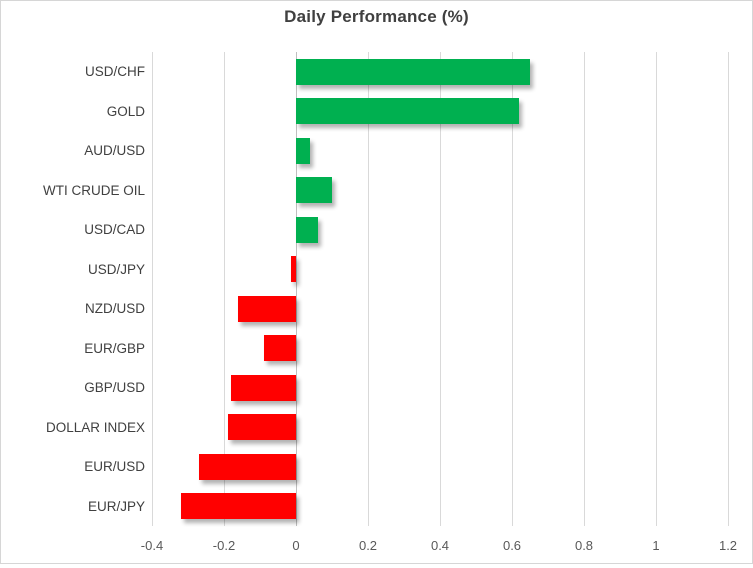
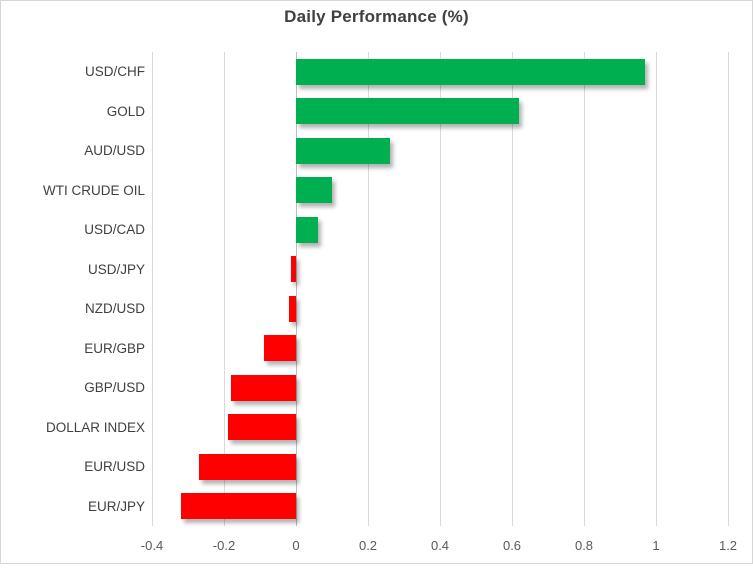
USD/CHF: 0.65 -> 0.97
AUD/USD: 0.04 -> 0.26
NZD/USD: -0.16 -> -0.02
